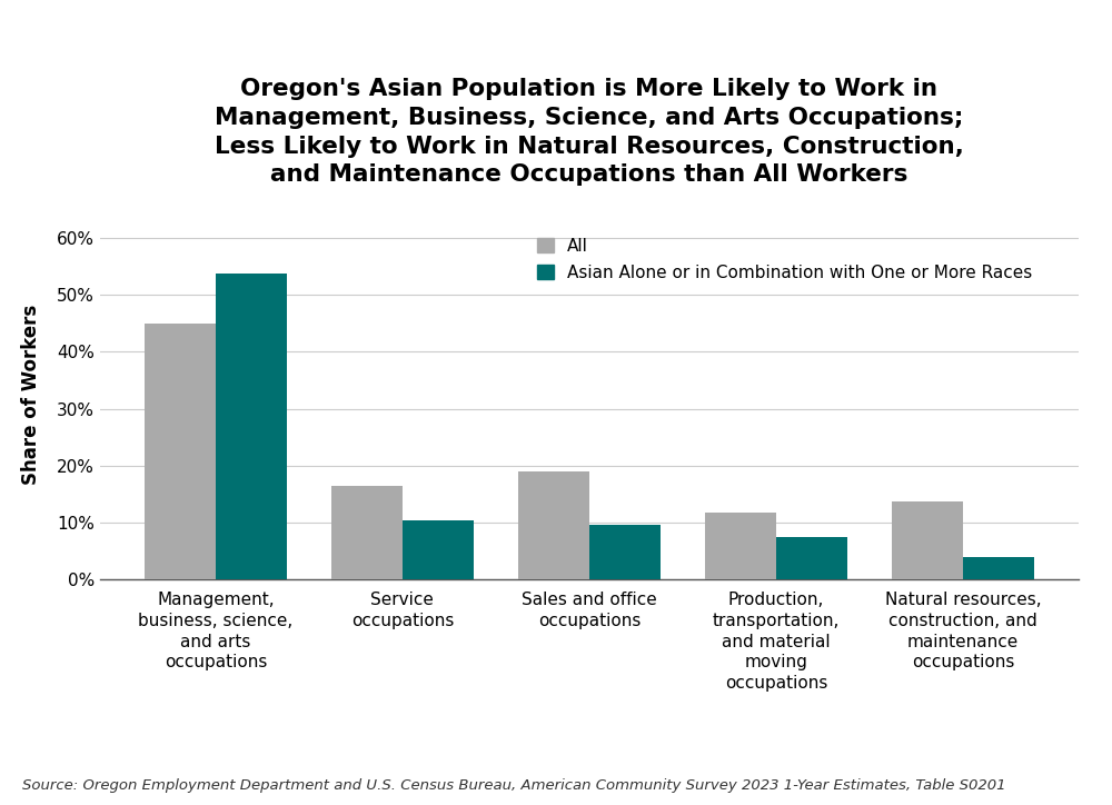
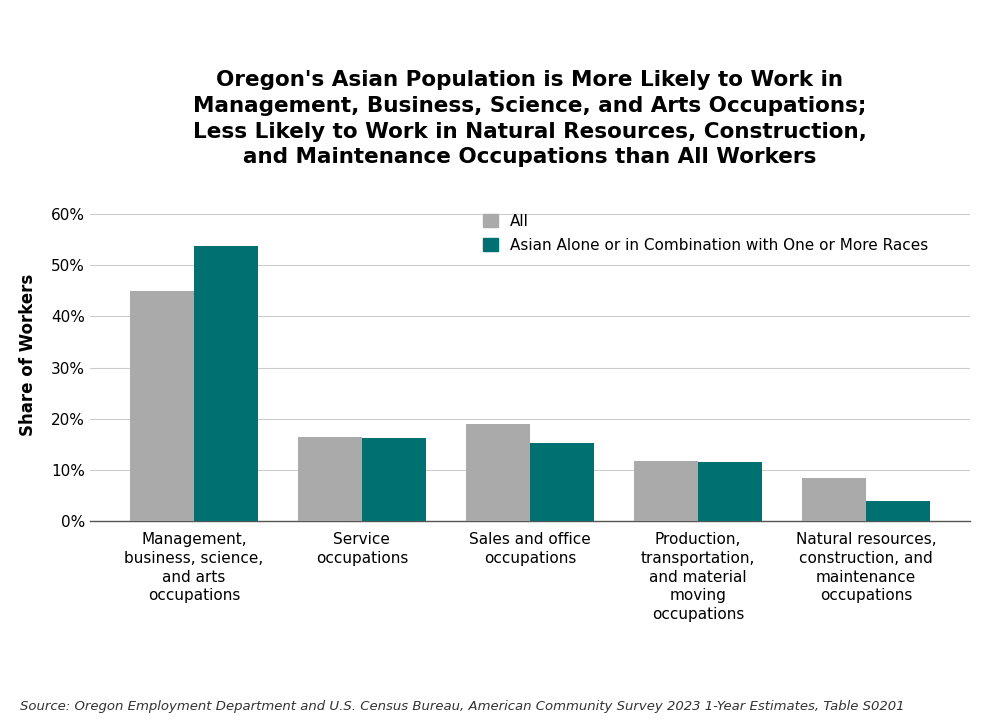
Asian Alone or in Combination with One or More Races/Service occupations: 10.4% -> 16.3%
Asian Alone or in Combination with One or More Races/Sales and office occupations: 9.6% -> 15.3%
Asian Alone or in Combination with One or More Races/Production, transportation, and material moving occupations: 7.4% -> 11.5%
All/Natural resources, construction, and maintenance occupations: 13.8% -> 8.5%
